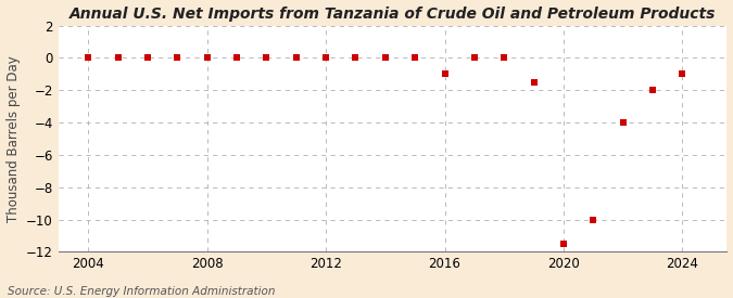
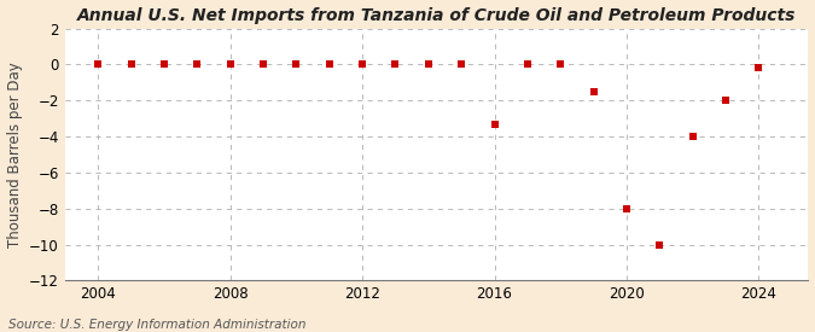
2016: -1.0 -> -3.3
2020: -11.5 -> -8.0
2024: -1.0 -> -0.2
